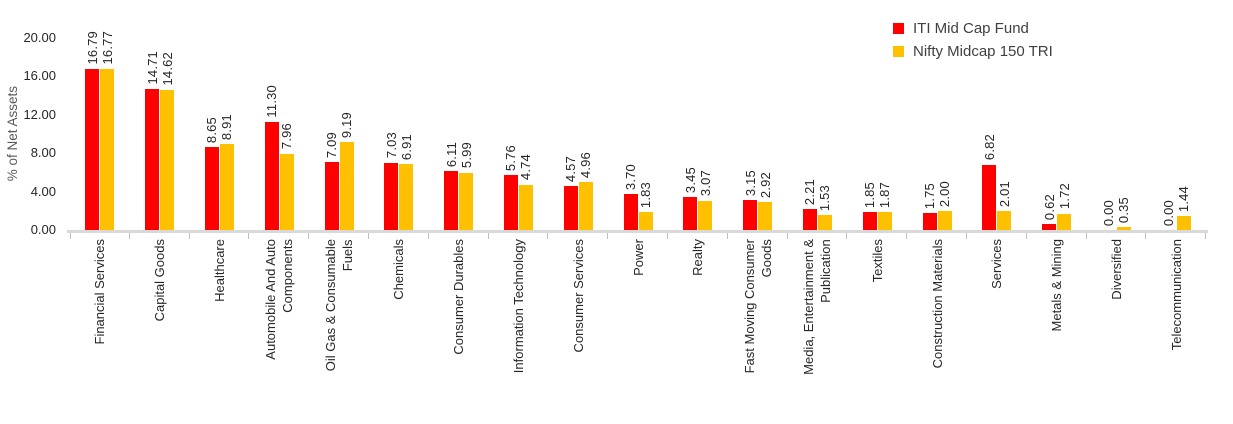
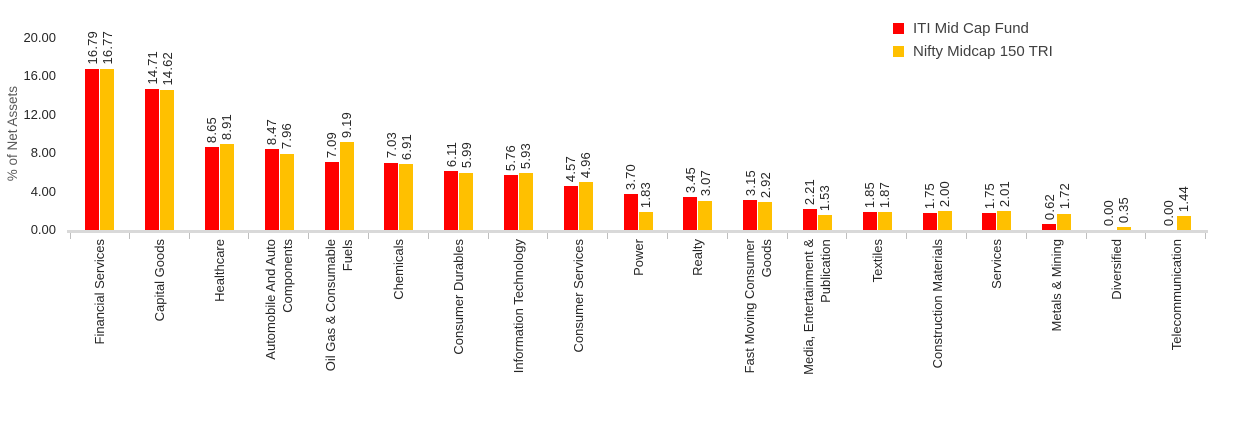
ITI Mid Cap Fund/Automobile And Auto Components: 11.30 -> 8.47
Nifty Midcap 150 TRI/Information Technology: 4.74 -> 5.93
ITI Mid Cap Fund/Services: 6.82 -> 1.75
